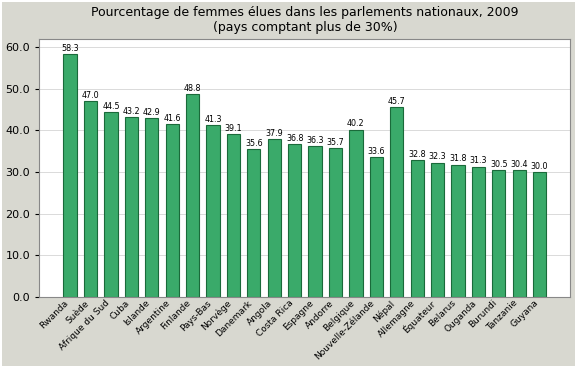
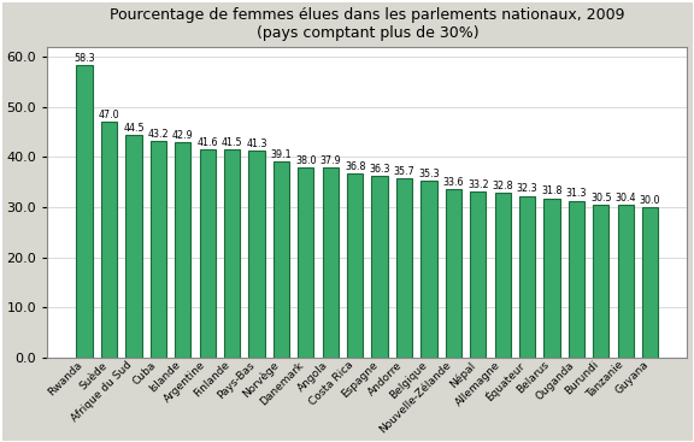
Finlande: 48.8 -> 41.5
Danemark: 35.6 -> 38.0
Belgique: 40.2 -> 35.3
Népal: 45.7 -> 33.2
